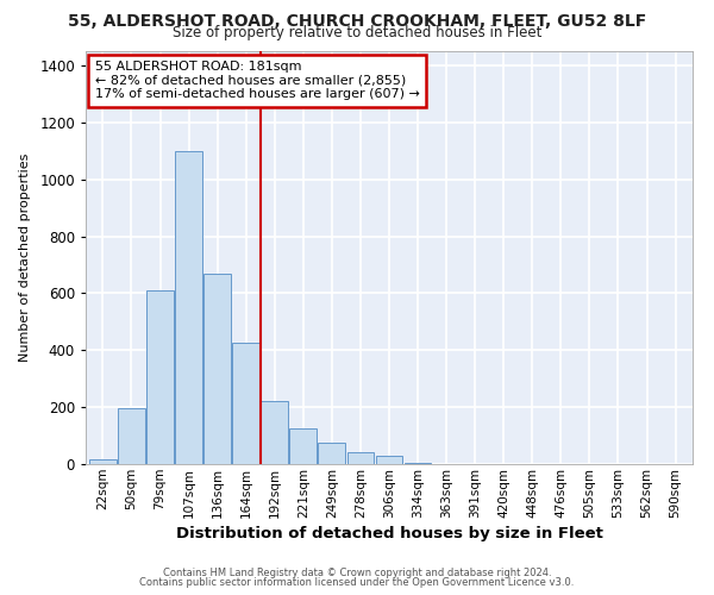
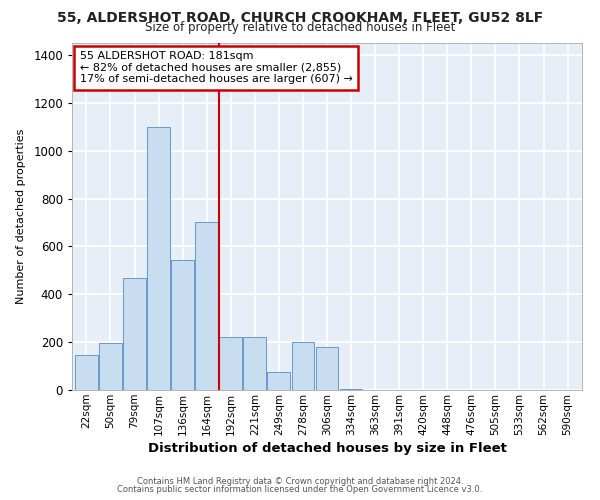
22sqm: 15 -> 145
79sqm: 610 -> 470
136sqm: 670 -> 545
164sqm: 425 -> 700
221sqm: 125 -> 220
278sqm: 40 -> 200
306sqm: 28 -> 180
